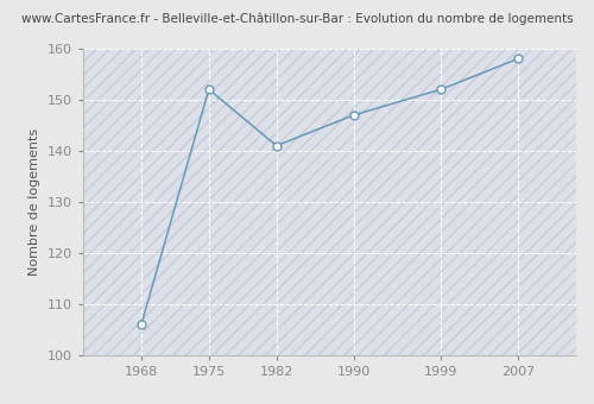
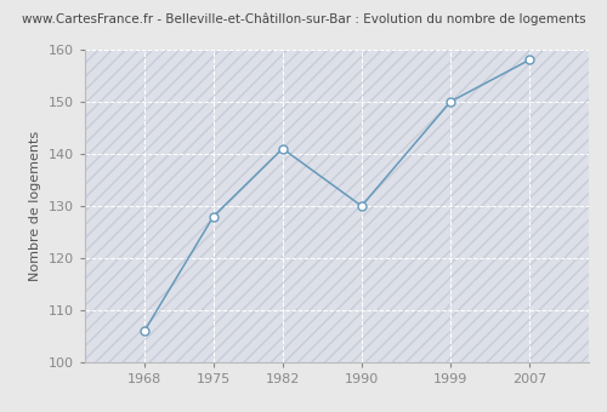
1975: 152 -> 128
1990: 147 -> 130
1999: 152 -> 150
